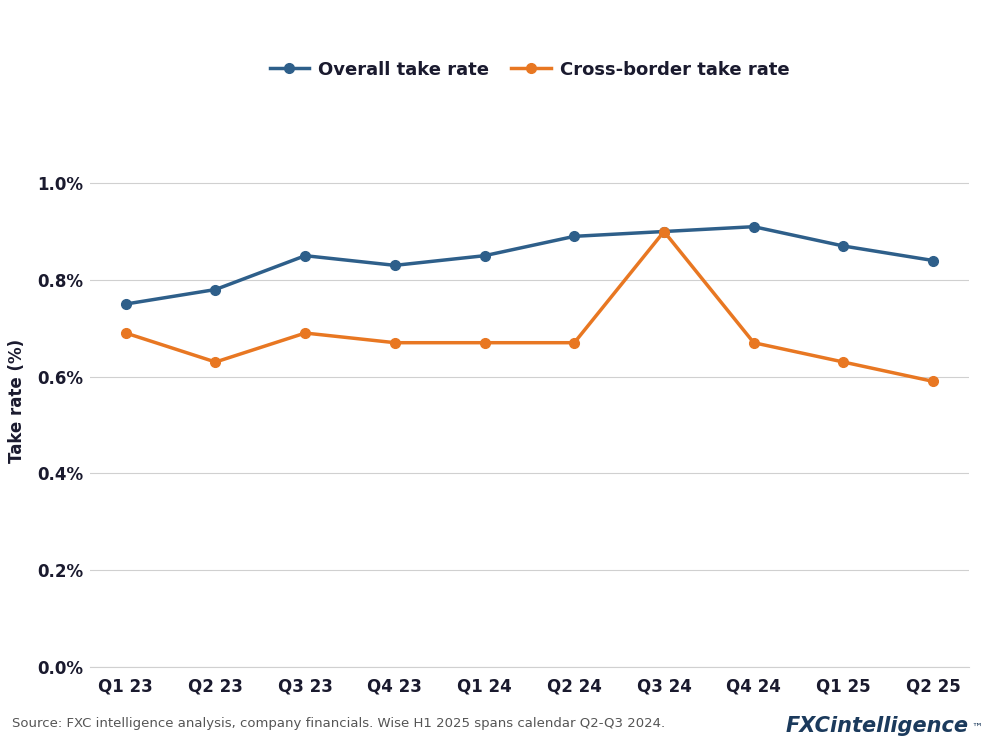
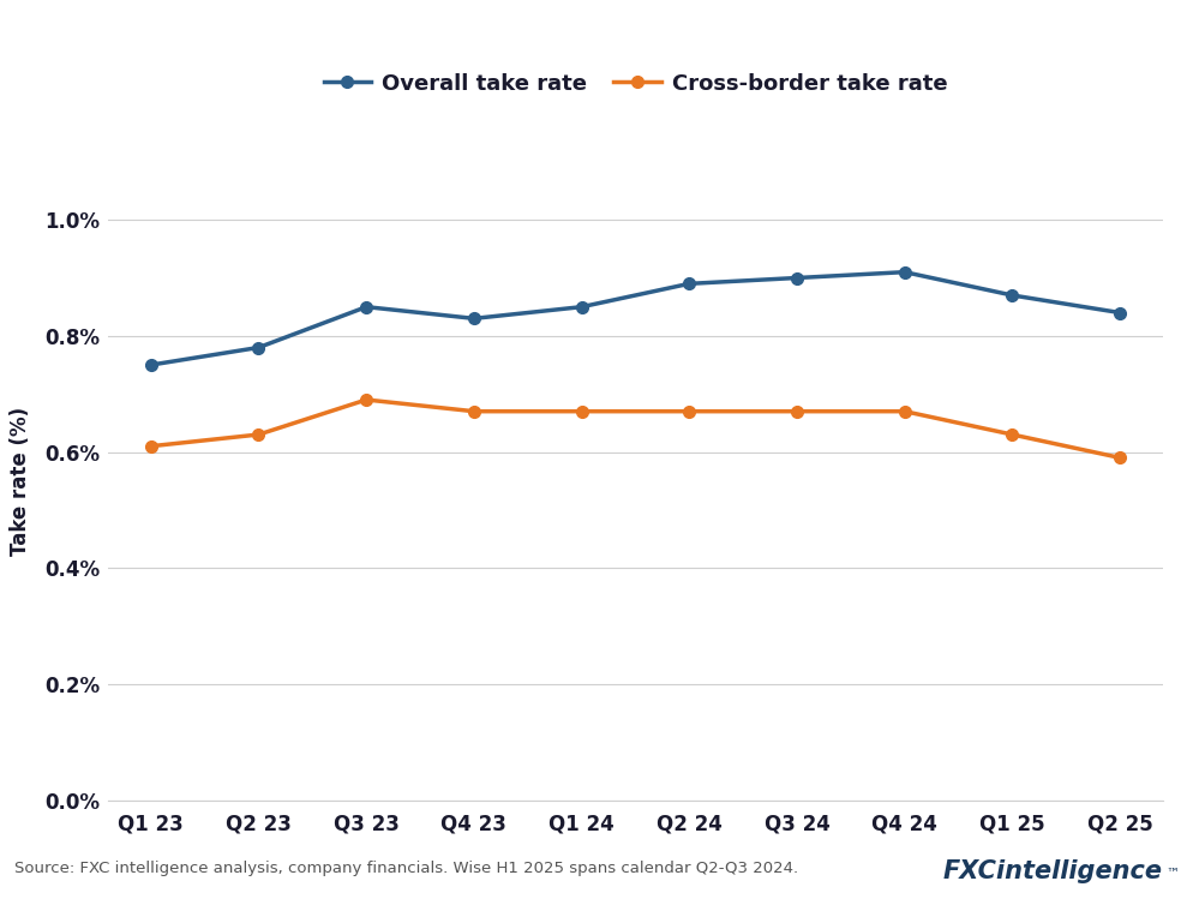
Cross-border take rate/Q1 23: 0.69% -> 0.61%
Cross-border take rate/Q3 24: 0.90% -> 0.67%
